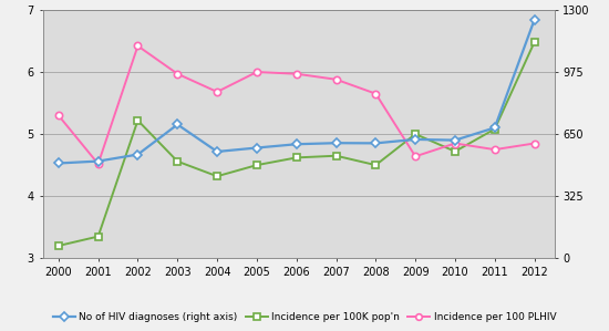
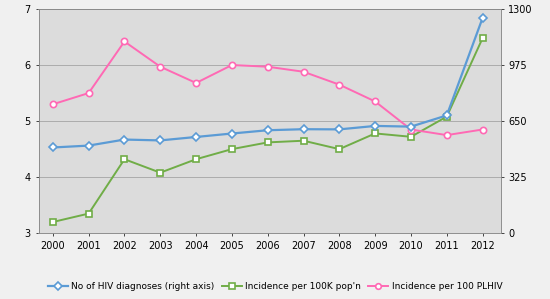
Incidence per 100 PLHIV/2001: 4.52 -> 5.50
Incidence per 100K pop'n/2002: 5.22 -> 4.32
No of HIV diagnoses (right axis)/2003: 700 -> 540
Incidence per 100K pop'n/2003: 4.56 -> 4.08
Incidence per 100K pop'n/2009: 5.00 -> 4.78
Incidence per 100 PLHIV/2009: 4.64 -> 5.35
